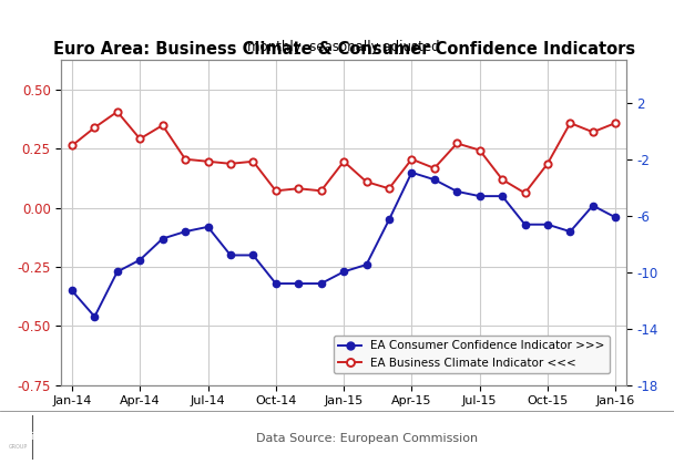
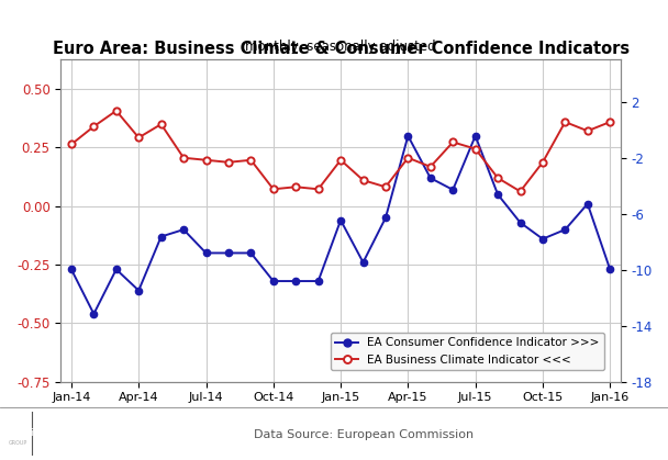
EA Consumer Confidence Indicator >>>/Jan-14: -0.35 -> -0.27
EA Consumer Confidence Indicator >>>/Apr-14: -0.22 -> -0.36
EA Consumer Confidence Indicator >>>/Jul-14: -0.08 -> -0.20
EA Consumer Confidence Indicator >>>/Jan-15: -0.27 -> -0.06
EA Consumer Confidence Indicator >>>/Apr-15: 0.15 -> 0.30
EA Consumer Confidence Indicator >>>/Jul-15: 0.05 -> 0.30
EA Consumer Confidence Indicator >>>/Oct-15: -0.07 -> -0.14
EA Consumer Confidence Indicator >>>/Jan-16: -0.04 -> -0.27
